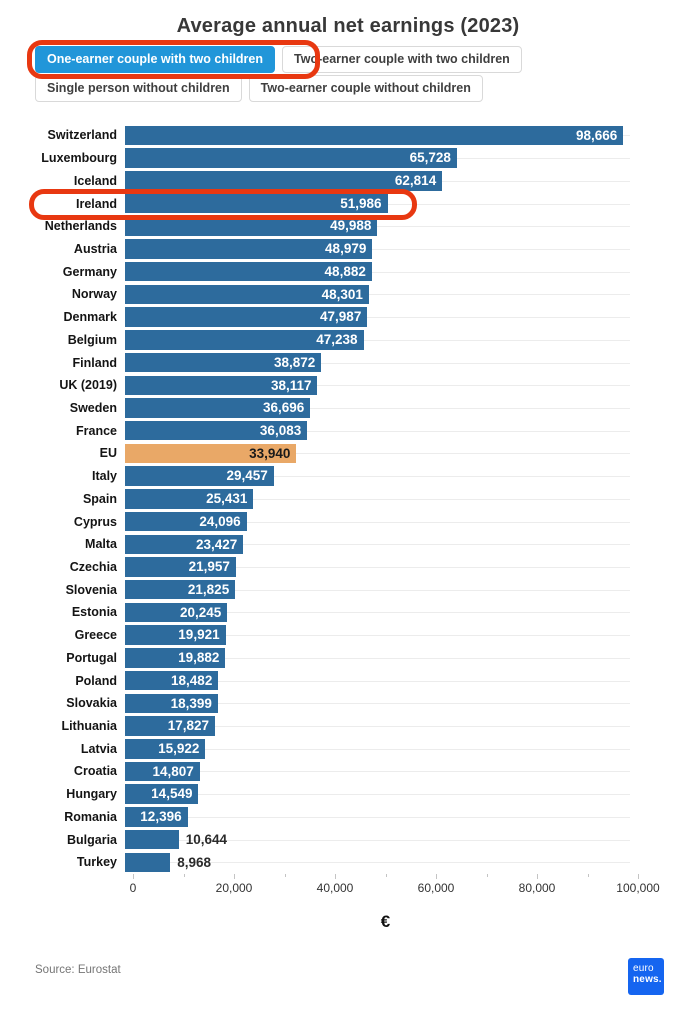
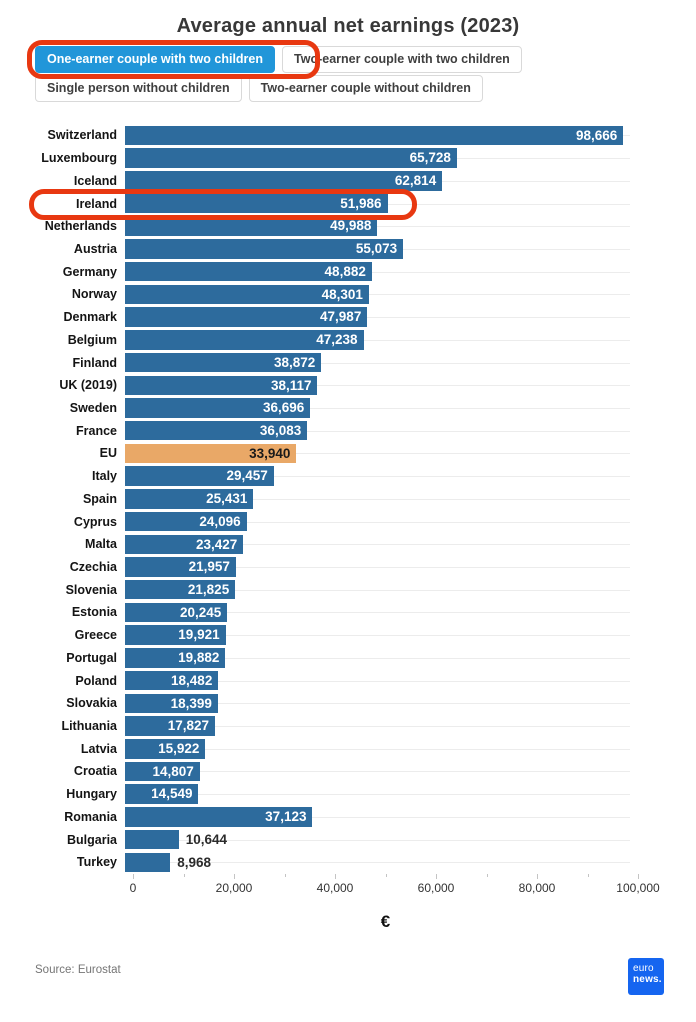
Austria: 48,979 -> 55,073
Romania: 12,396 -> 37,123
